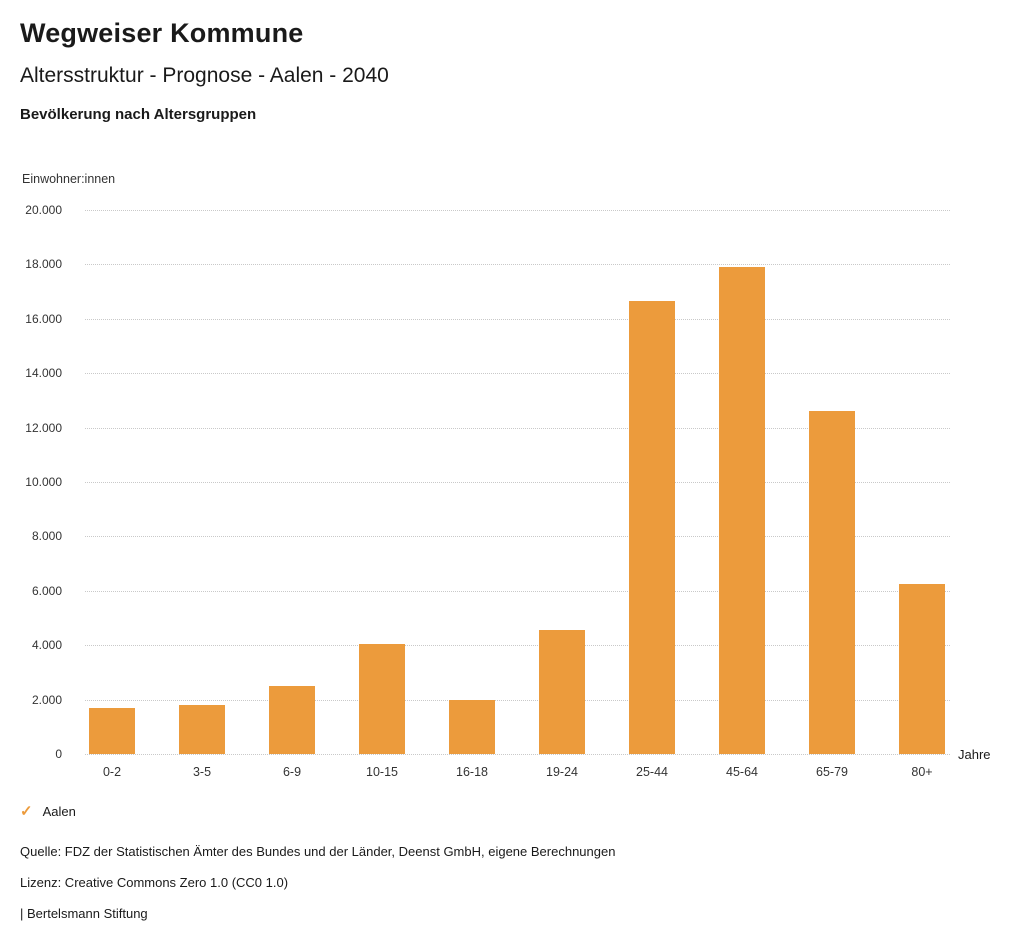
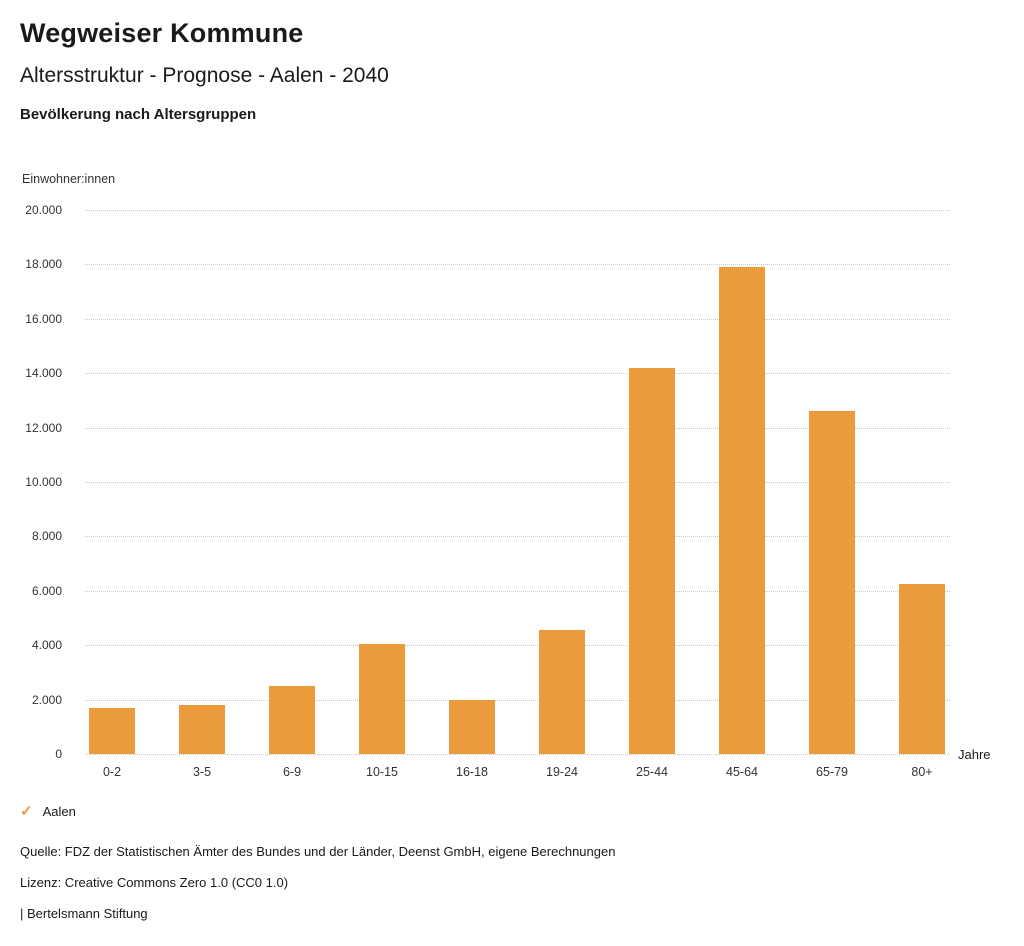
25-44: 16600 -> 14200
